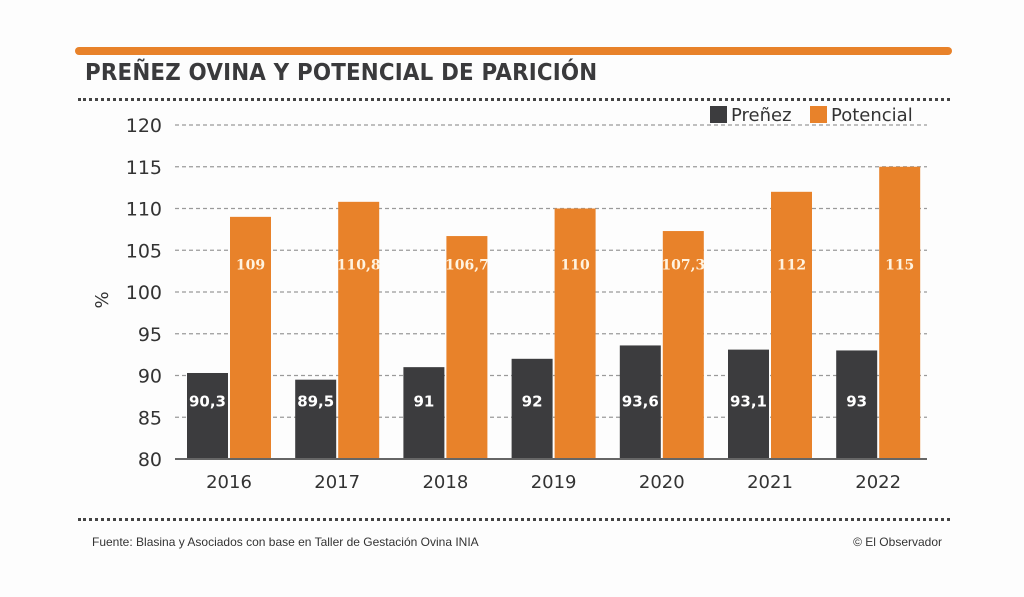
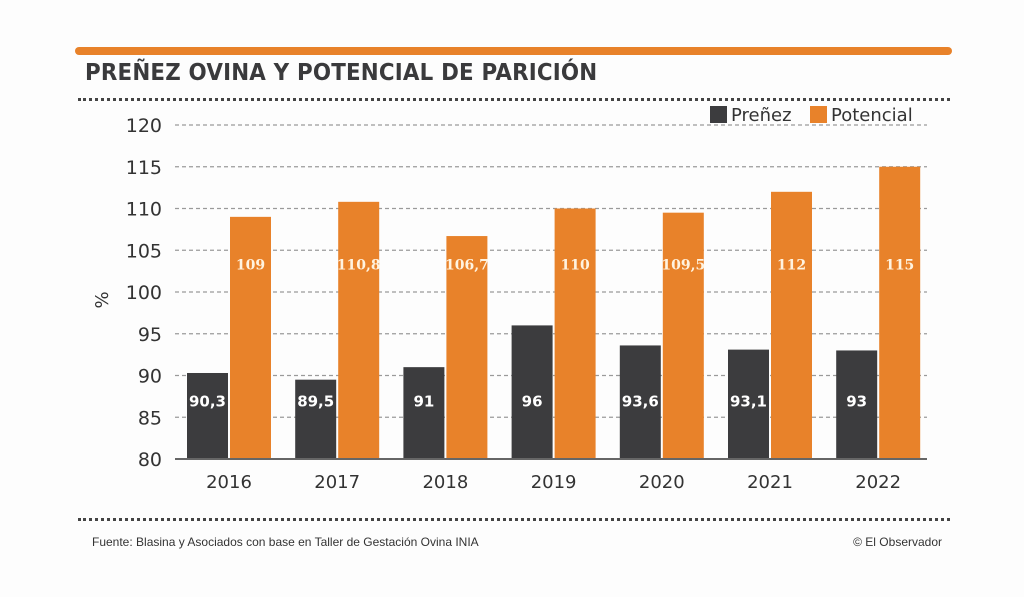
Preñez/2019: 92 -> 96
Potencial/2020: 107,3 -> 109,5
